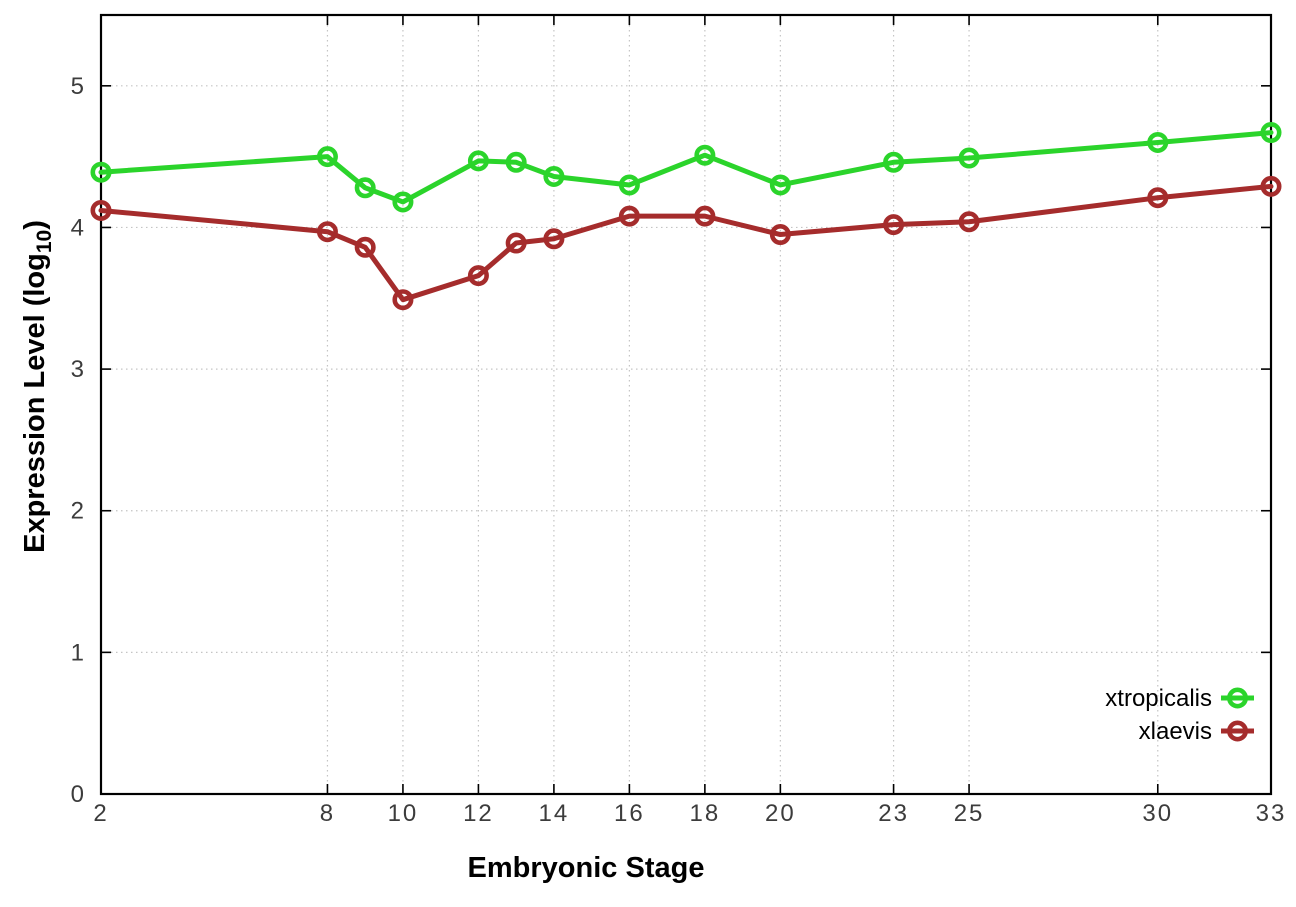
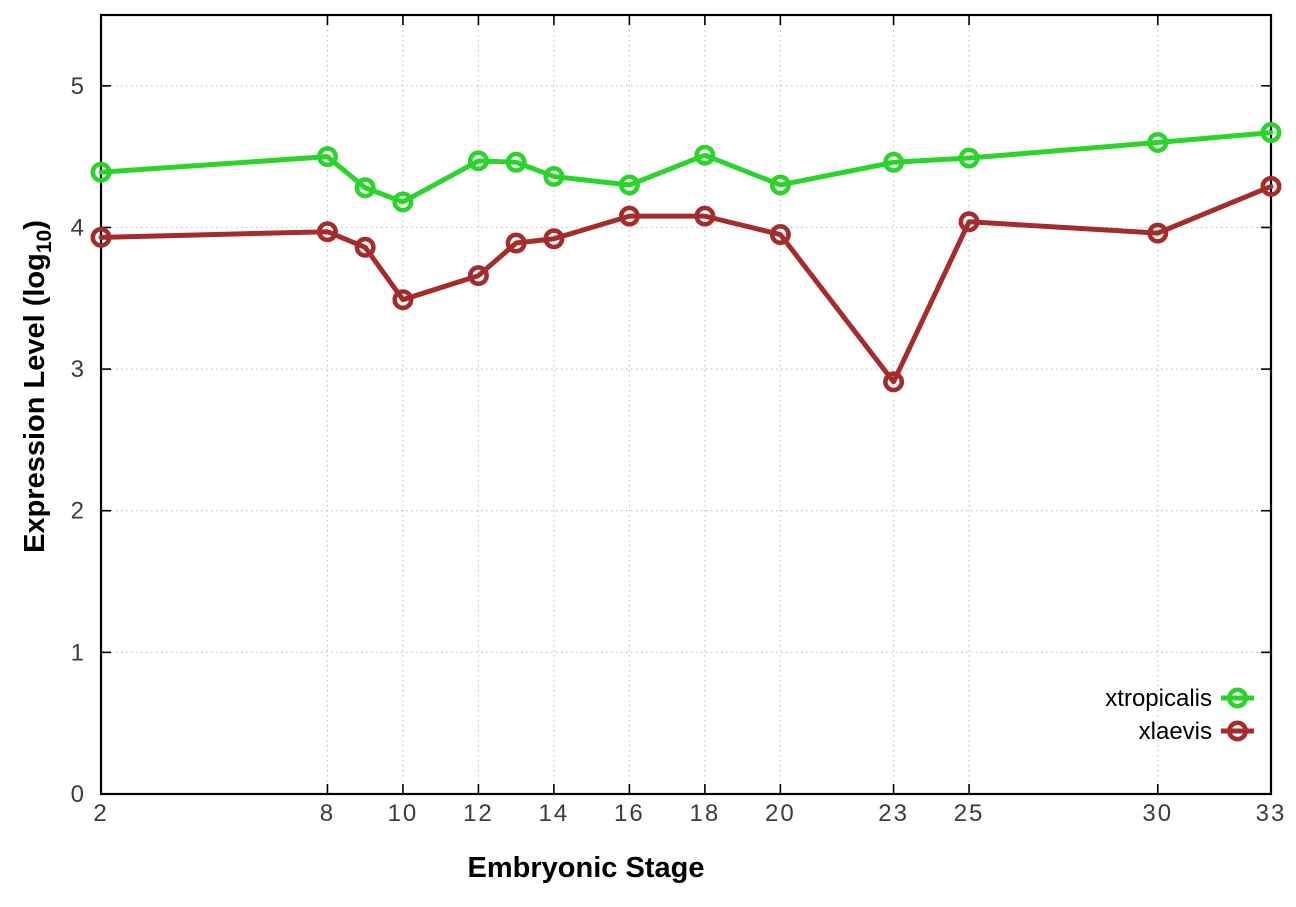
xlaevis/2: 4.12 -> 3.93
xlaevis/23: 4.02 -> 2.91
xlaevis/30: 4.21 -> 3.96
